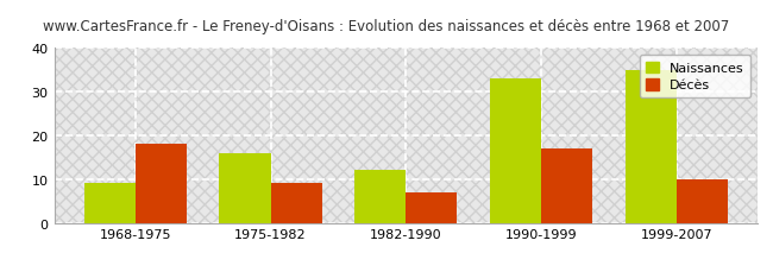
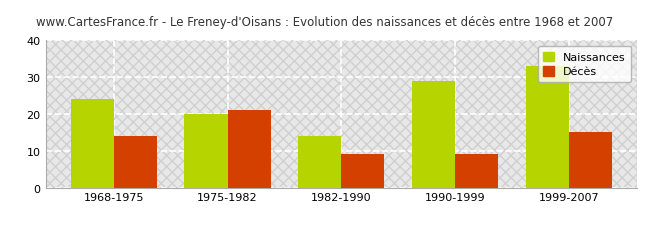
Naissances/1968-1975: 9 -> 24
Décès/1968-1975: 18 -> 14
Naissances/1975-1982: 16 -> 20
Décès/1975-1982: 9 -> 21
Naissances/1982-1990: 12 -> 14
Décès/1982-1990: 7 -> 9
Naissances/1990-1999: 33 -> 29
Décès/1990-1999: 17 -> 9
Naissances/1999-2007: 35 -> 33
Décès/1999-2007: 10 -> 15
